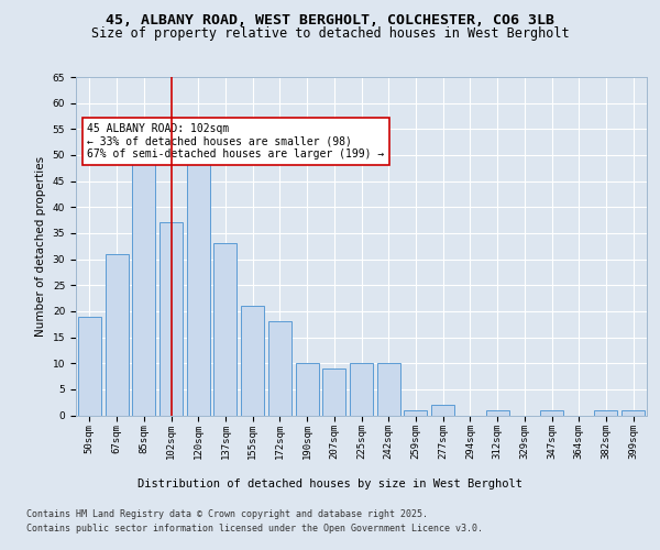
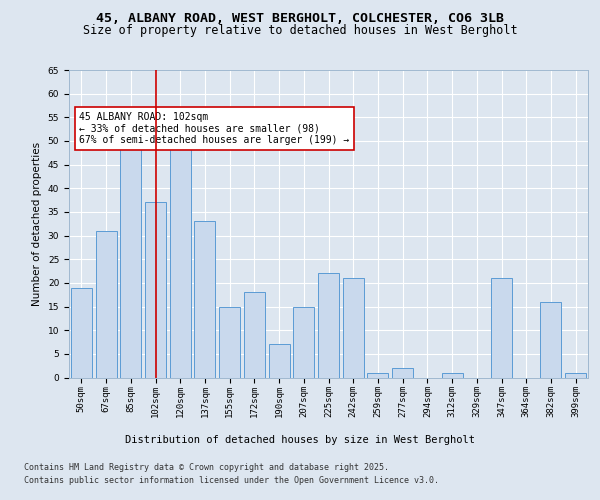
155sqm: 21 -> 15
190sqm: 10 -> 7
207sqm: 9 -> 15
225sqm: 10 -> 22
242sqm: 10 -> 21
347sqm: 1 -> 21
382sqm: 1 -> 16
